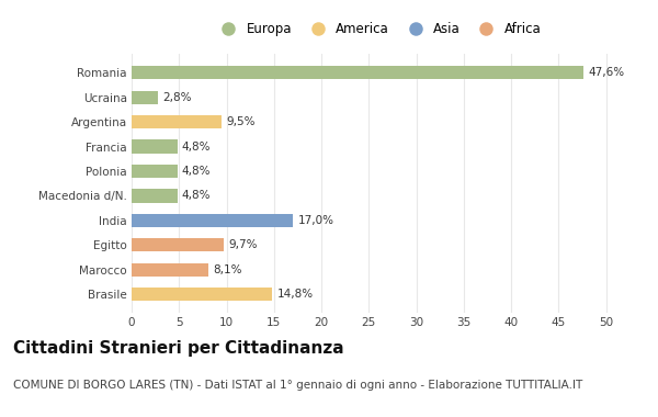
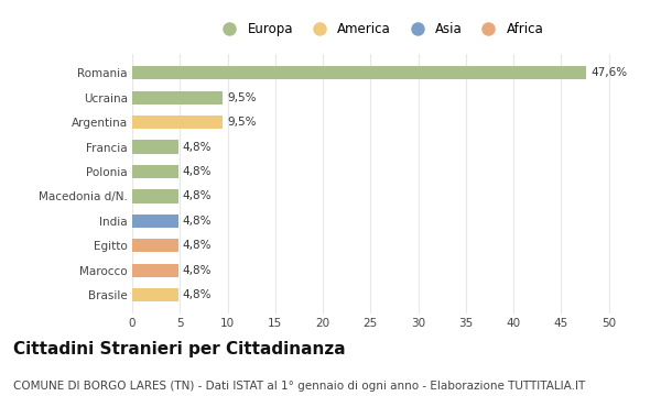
Ucraina: 2,8% -> 9,5%
India: 17,0% -> 4,8%
Egitto: 9,7% -> 4,8%
Marocco: 8,1% -> 4,8%
Brasile: 14,8% -> 4,8%
